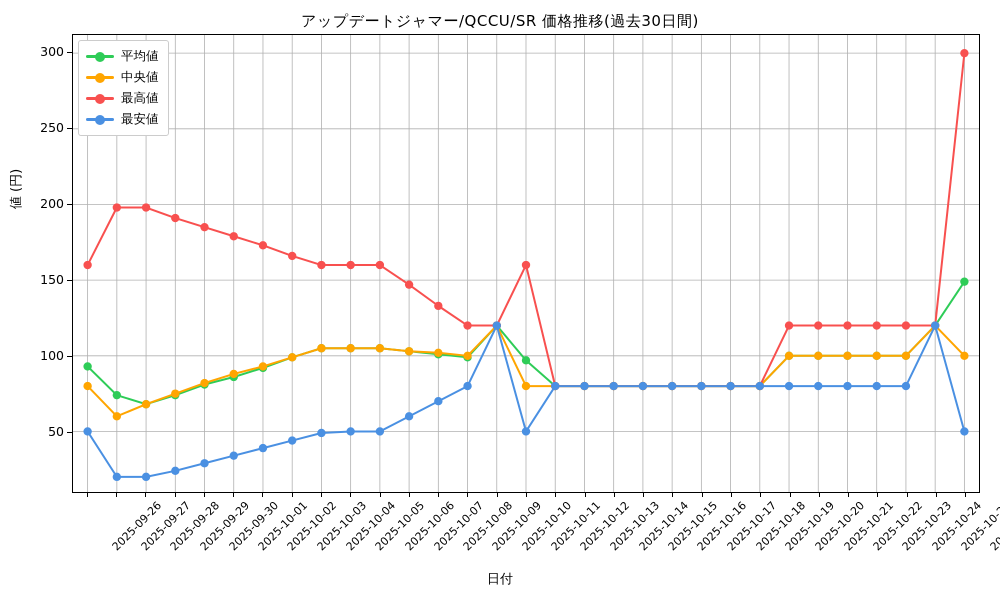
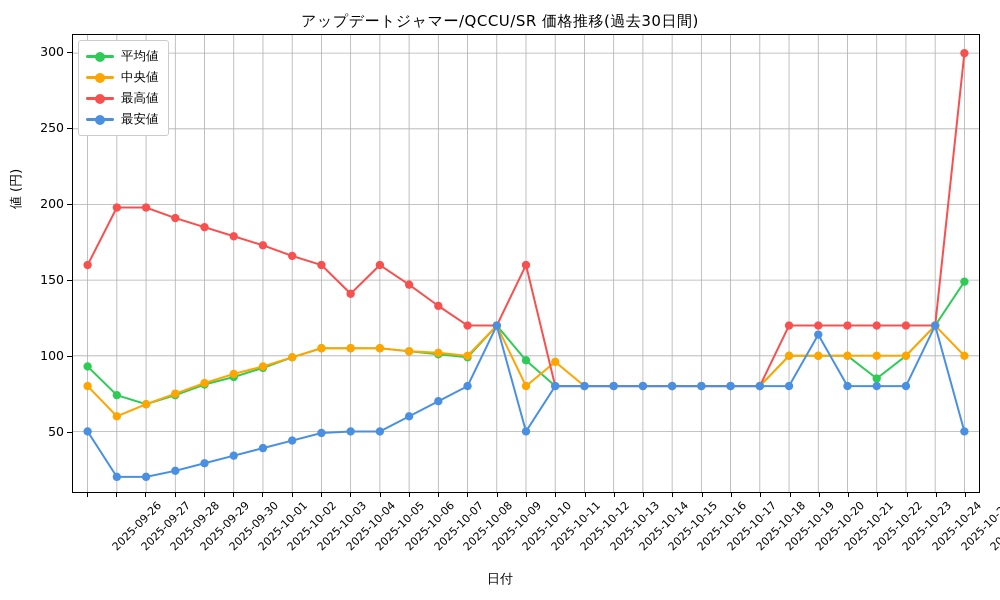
最高値/2025-10-05: 160 -> 141
中央値/2025-10-12: 80 -> 96
最安値/2025-10-21: 80 -> 114
平均値/2025-10-23: 100 -> 85
